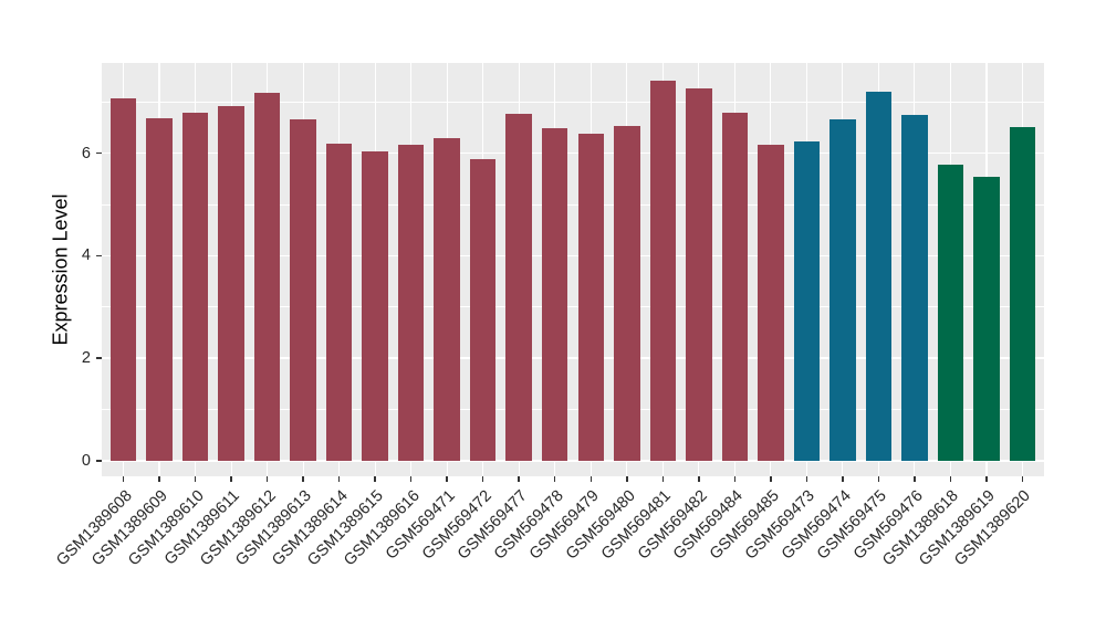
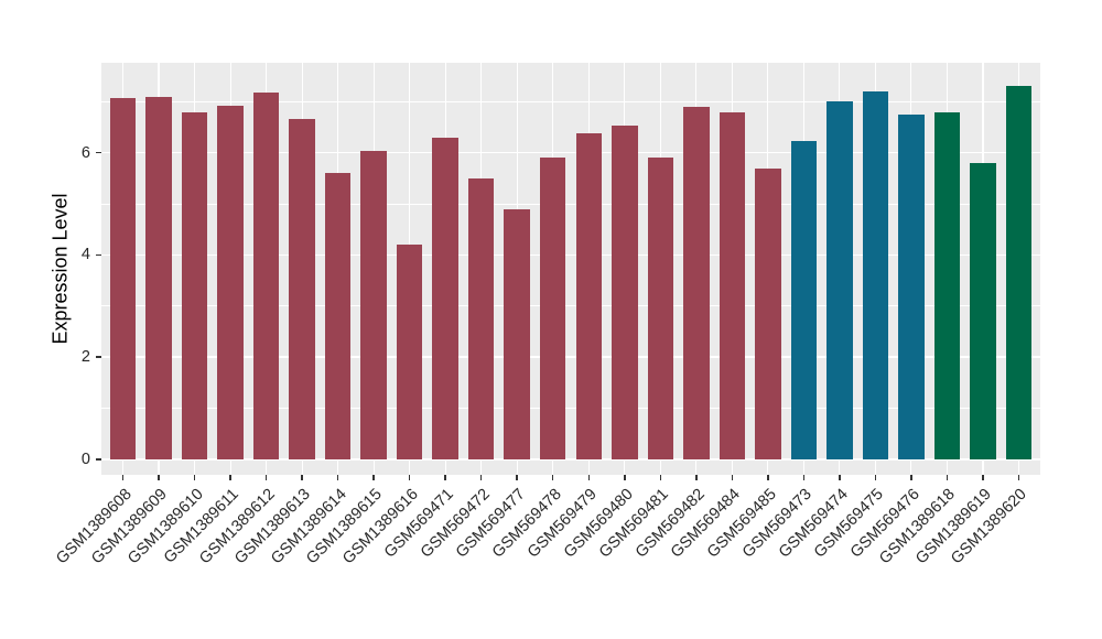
GSM1389609: 6.7 -> 7.1
GSM1389614: 6.2 -> 5.6
GSM1389616: 6.2 -> 4.2
GSM569472: 5.9 -> 5.5
GSM569477: 6.8 -> 4.9
GSM569478: 6.5 -> 5.9
GSM569481: 7.4 -> 5.9
GSM569482: 7.3 -> 6.9
GSM569485: 6.2 -> 5.7
GSM569474: 6.7 -> 7.0
GSM1389618: 5.8 -> 6.8
GSM1389619: 5.5 -> 5.8
GSM1389620: 6.5 -> 7.3
